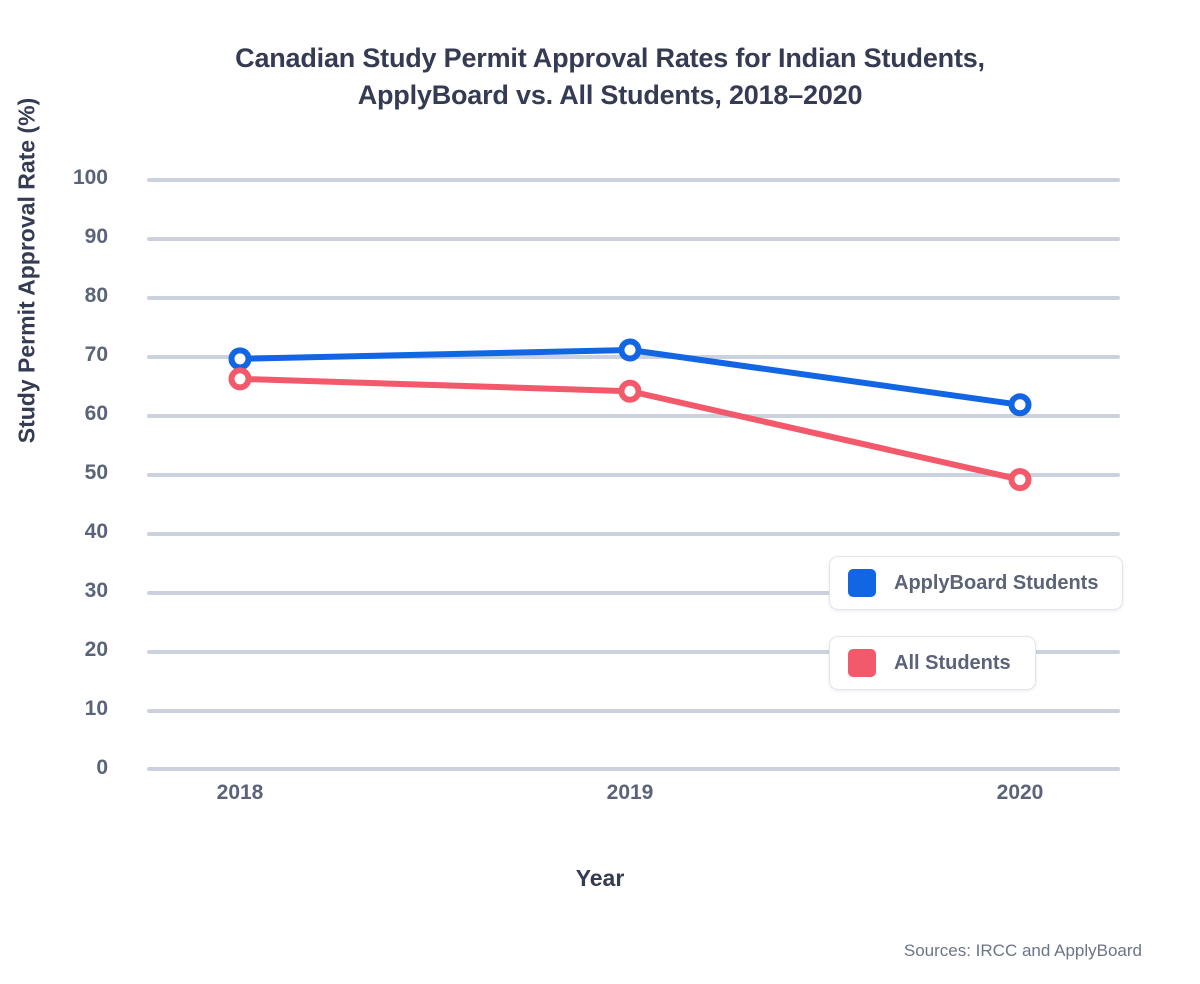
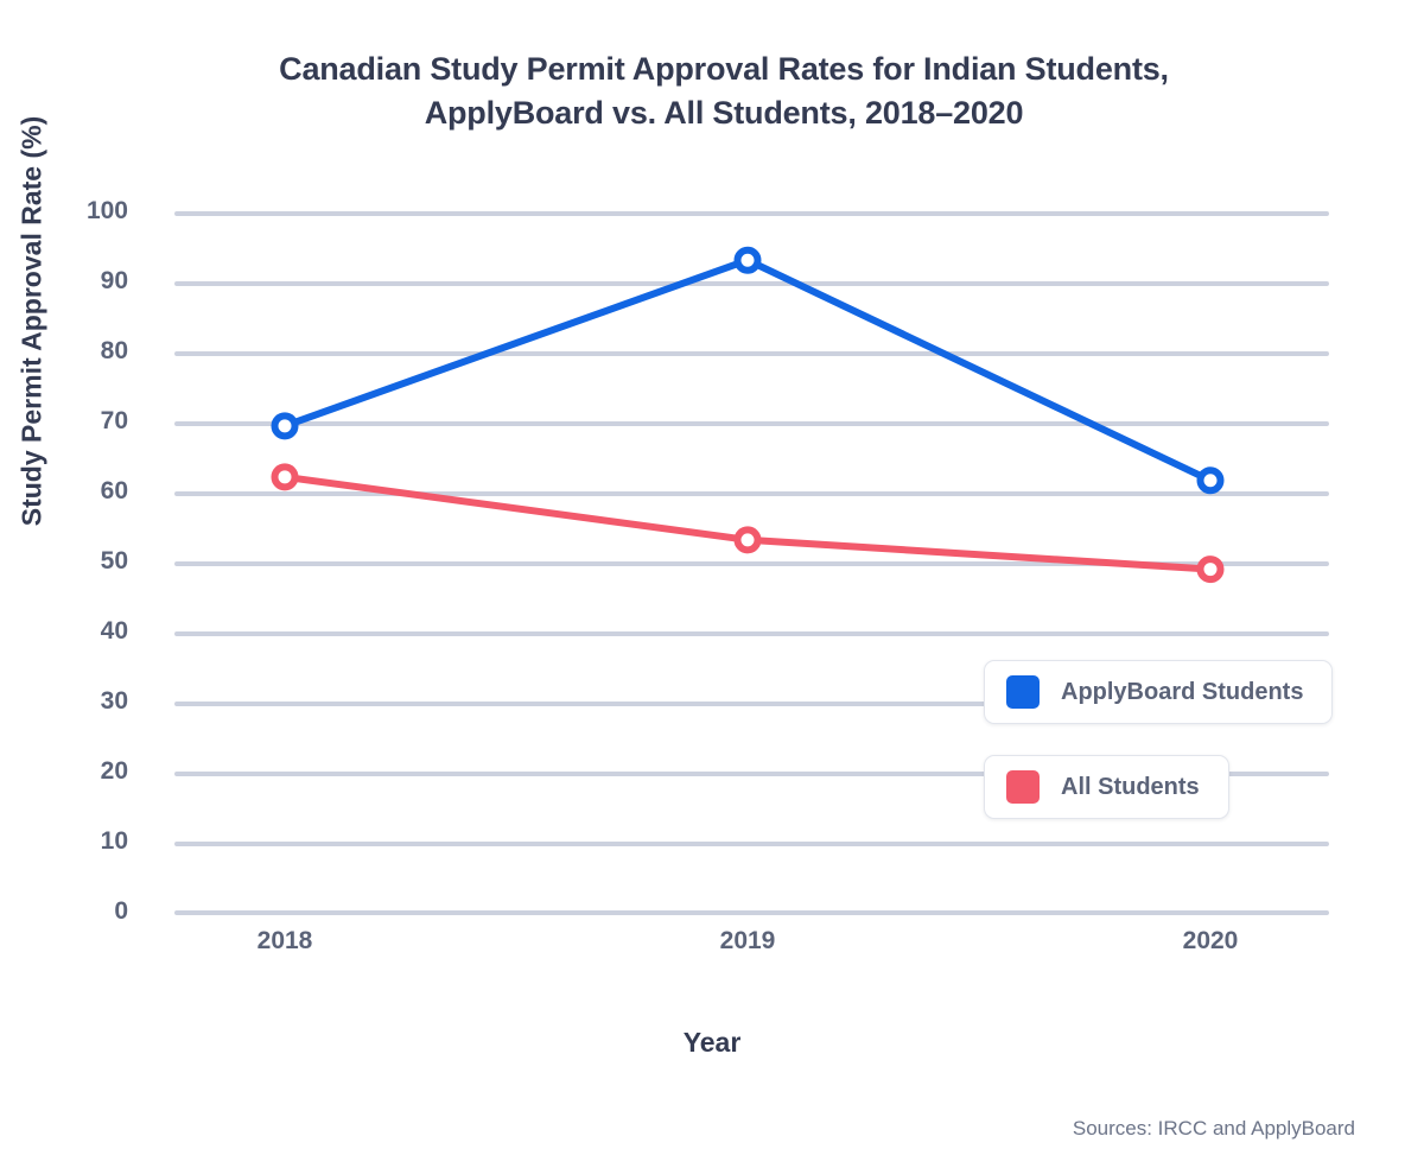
All Students/2018: 66 -> 62
ApplyBoard Students/2019: 71 -> 93
All Students/2019: 64 -> 53
